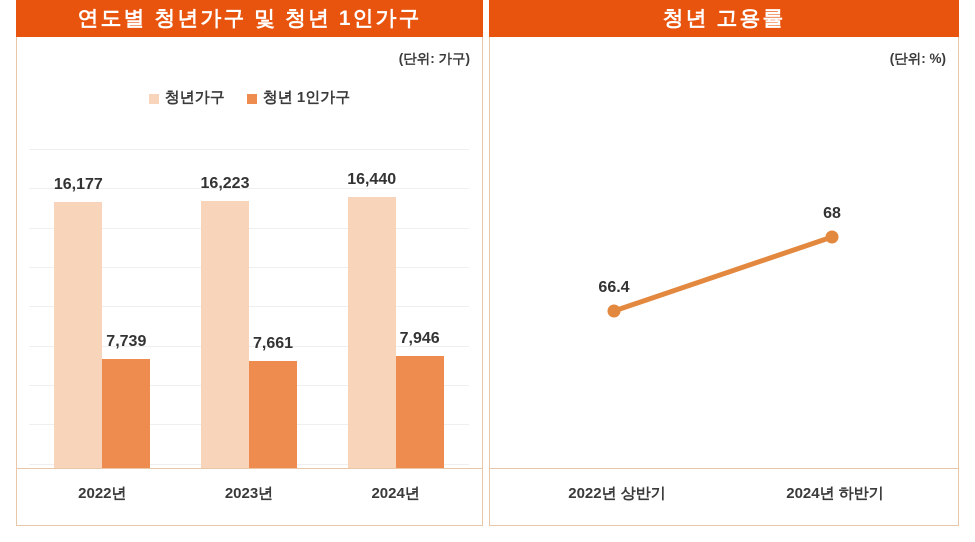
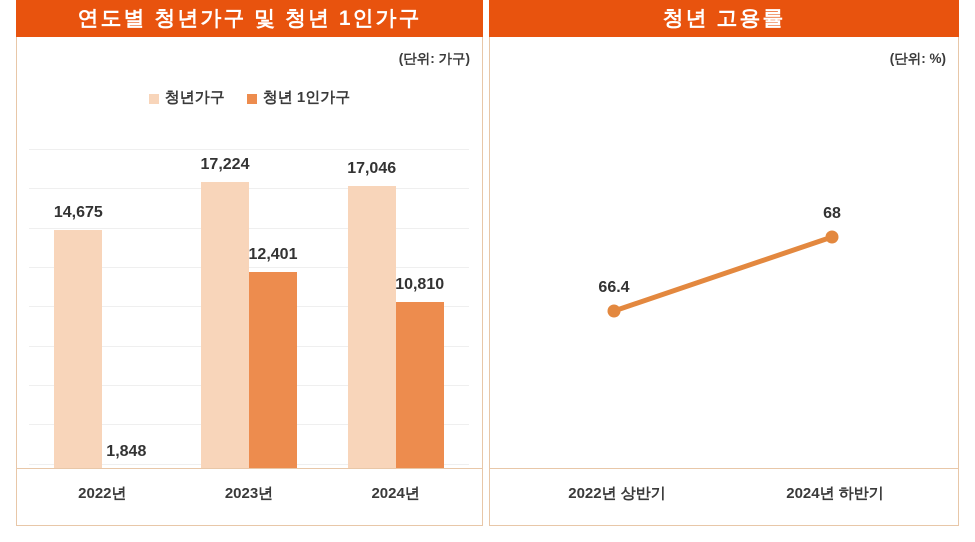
연도별 청년가구 및 청년 1인가구/청년가구/2022년: 16,177 -> 14,675
연도별 청년가구 및 청년 1인가구/청년 1인가구/2022년: 7,739 -> 1,848
연도별 청년가구 및 청년 1인가구/청년가구/2023년: 16,223 -> 17,224
연도별 청년가구 및 청년 1인가구/청년 1인가구/2023년: 7,661 -> 12,401
연도별 청년가구 및 청년 1인가구/청년가구/2024년: 16,440 -> 17,046
연도별 청년가구 및 청년 1인가구/청년 1인가구/2024년: 7,946 -> 10,810
